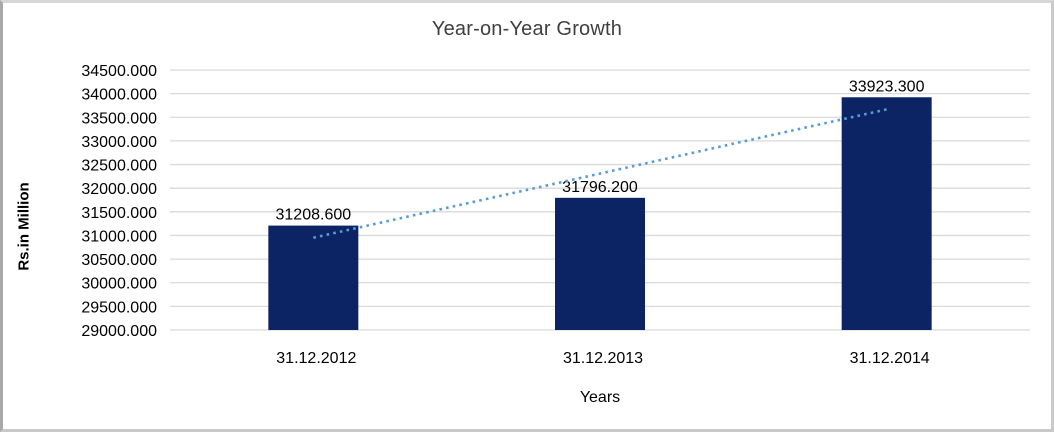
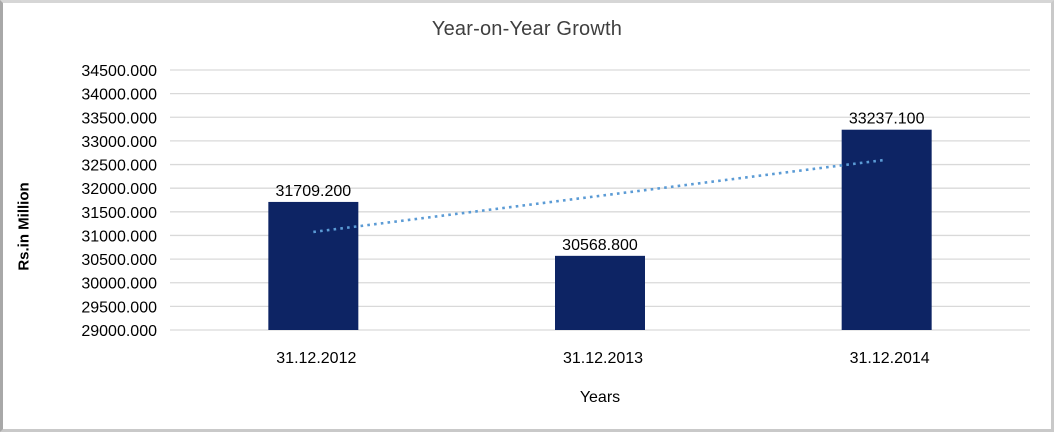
31.12.2012: 31208.600 -> 31709.200
31.12.2013: 31796.200 -> 30568.800
31.12.2014: 33923.300 -> 33237.100
